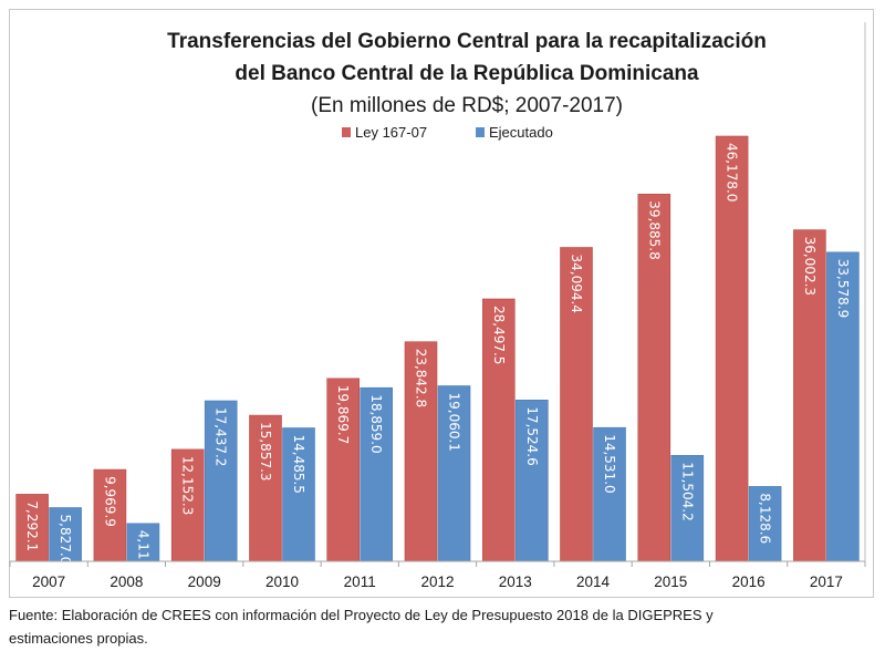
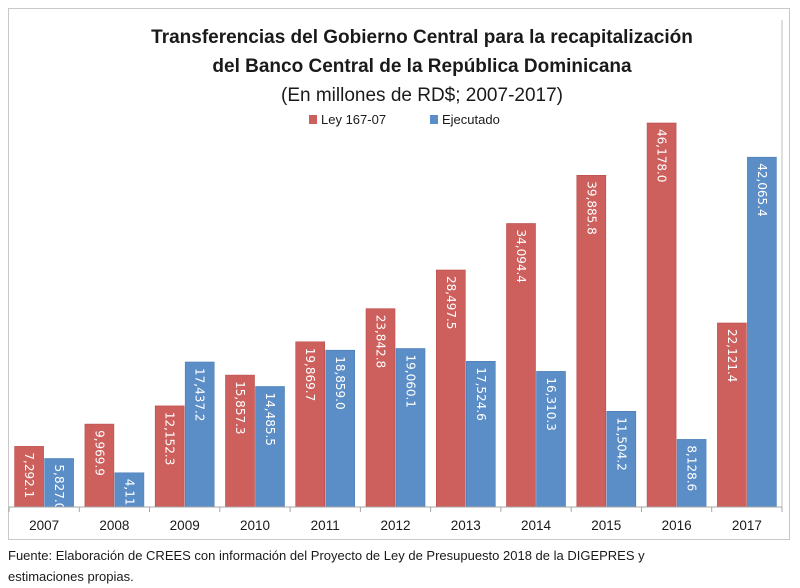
Ejecutado/2014: 14,531.0 -> 16,310.3
Ley 167-07/2017: 36,002.3 -> 22,121.4
Ejecutado/2017: 33,578.9 -> 42,065.4
